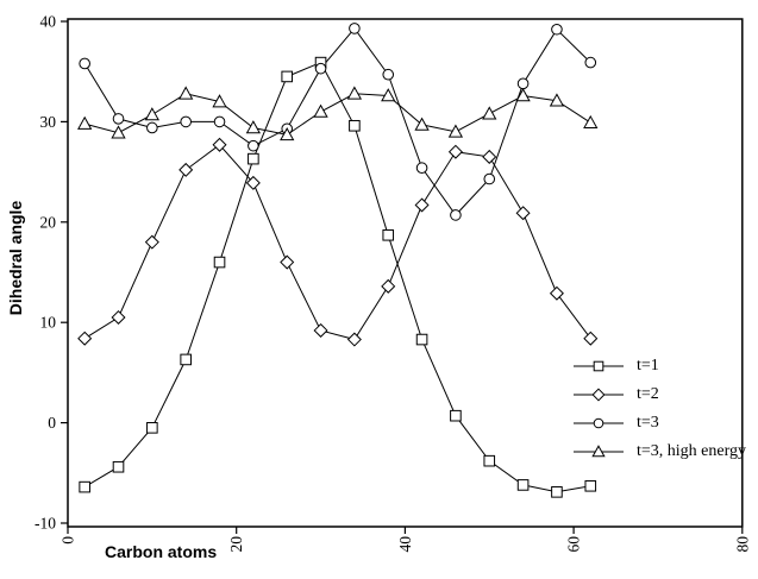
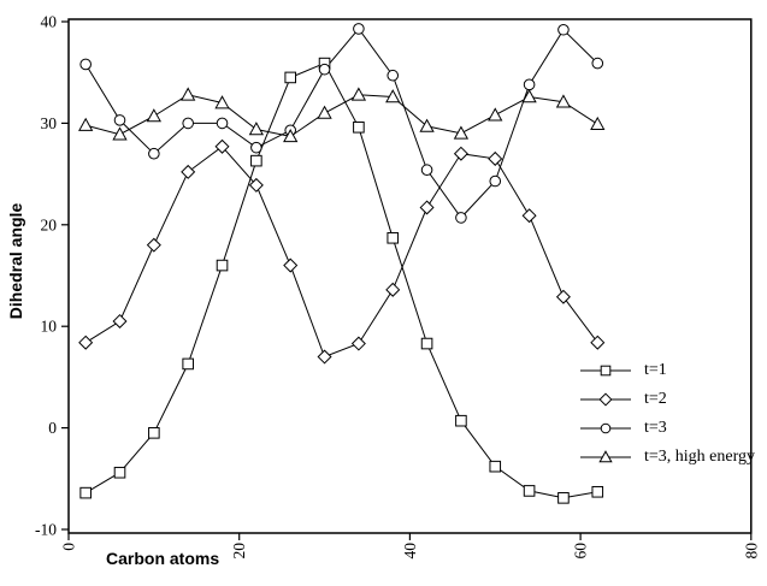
t=3/10: 29 -> 27
t=2/30: 9 -> 7
